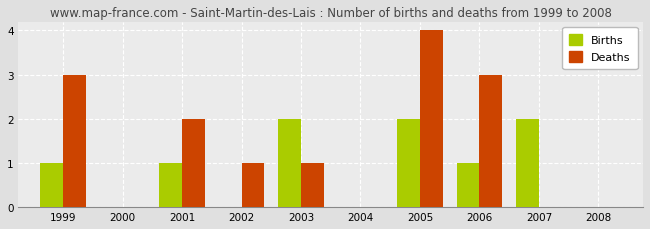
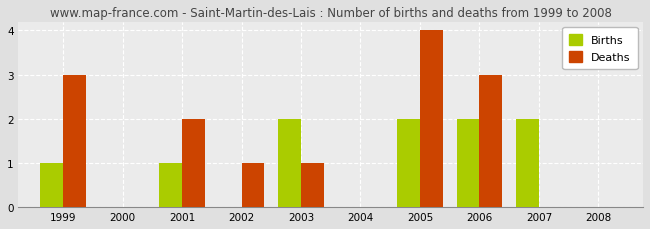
Births/2006: 1 -> 2
